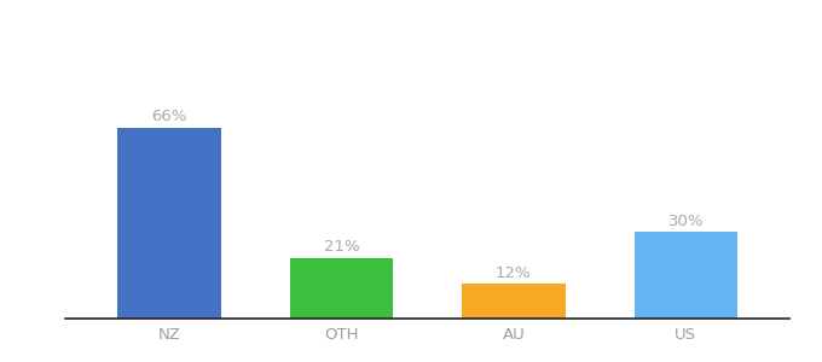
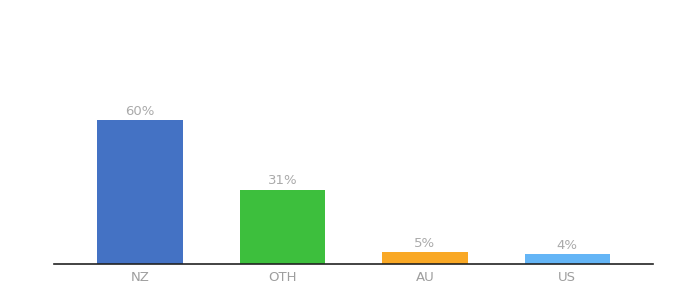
NZ: 66% -> 60%
OTH: 21% -> 31%
AU: 12% -> 5%
US: 30% -> 4%
